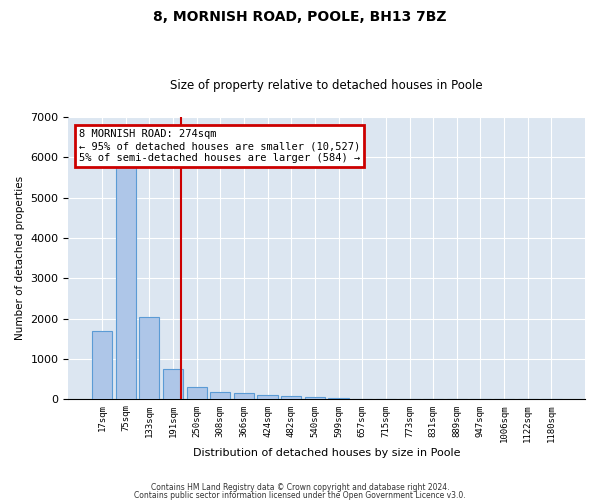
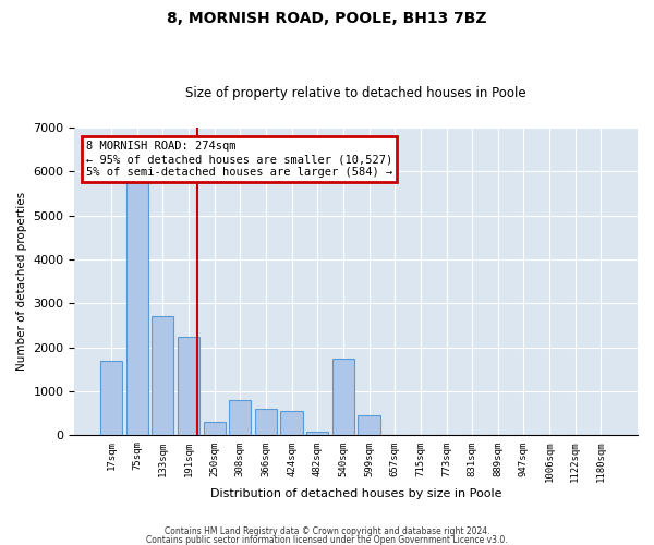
133sqm: 2050 -> 2700
191sqm: 750 -> 2250
308sqm: 190 -> 800
366sqm: 150 -> 600
424sqm: 100 -> 550
540sqm: 50 -> 1750
599sqm: 40 -> 450
